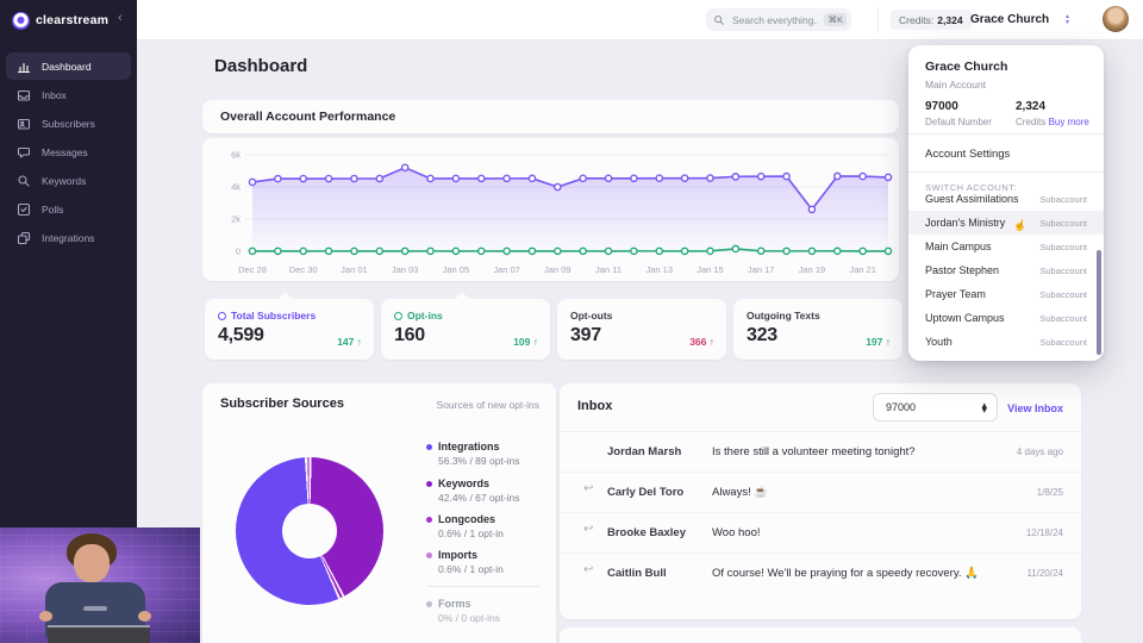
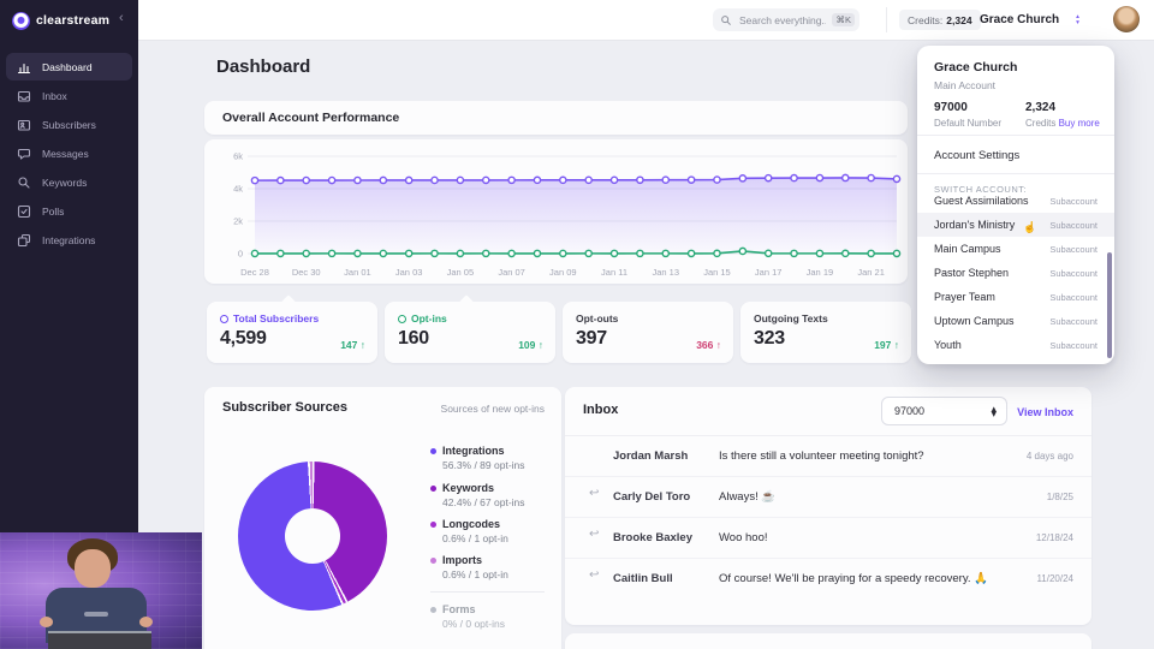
Total Subscribers/Dec 28: 4.3k -> 4.5k
Total Subscribers/Jan 03: 5.2k -> 4.5k
Total Subscribers/Jan 09: 4.0k -> 4.5k
Total Subscribers/Jan 19: 2.6k -> 4.7k
